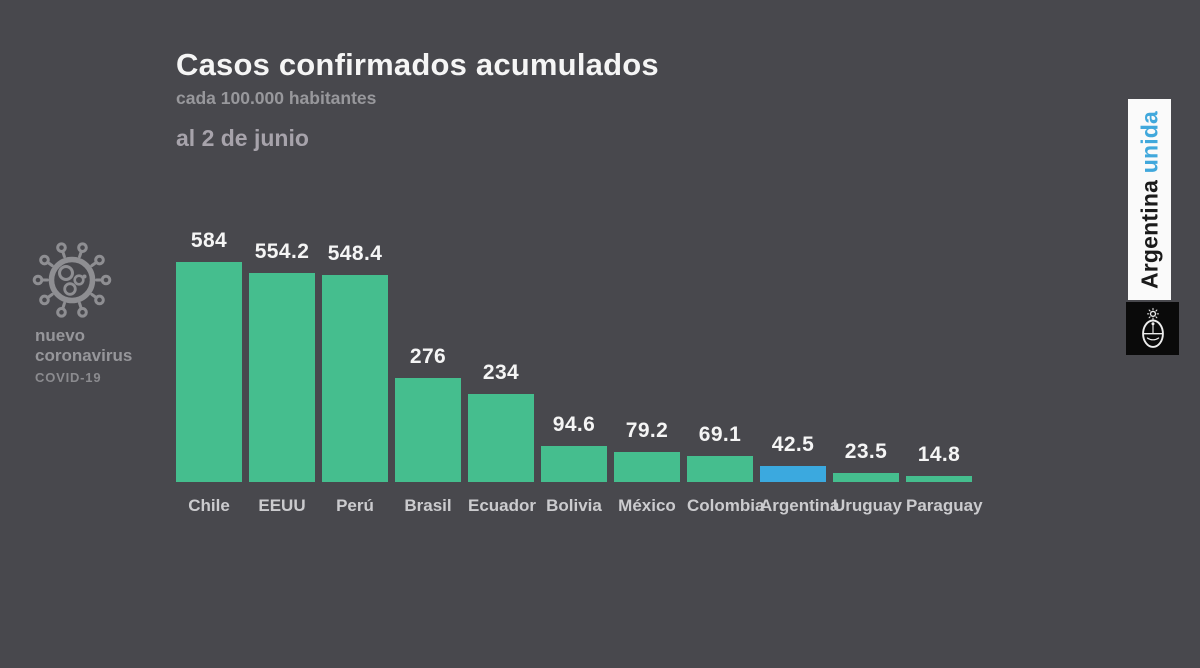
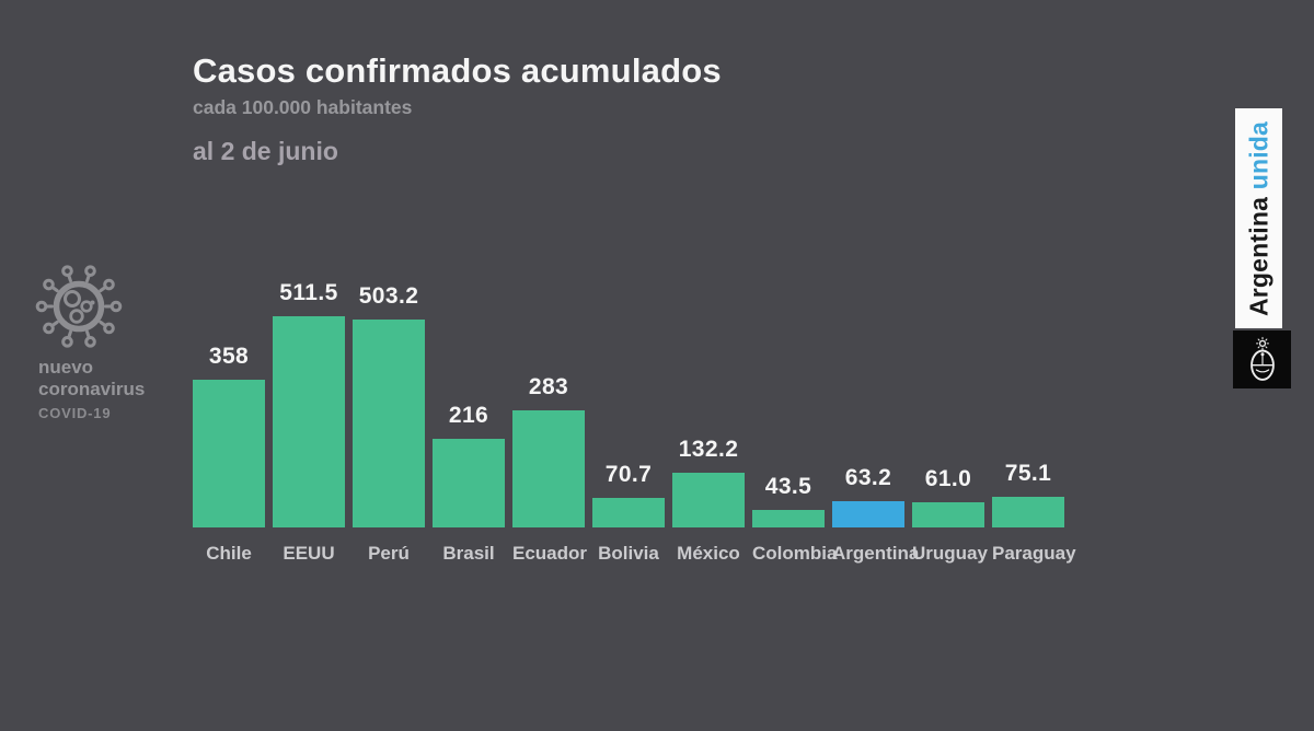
Chile: 584 -> 358
EEUU: 554.2 -> 511.5
Perú: 548.4 -> 503.2
Brasil: 276 -> 216
Ecuador: 234 -> 283
Bolivia: 94.6 -> 70.7
México: 79.2 -> 132.2
Colombia: 69.1 -> 43.5
Argentina: 42.5 -> 63.2
Uruguay: 23.5 -> 61.0
Paraguay: 14.8 -> 75.1
